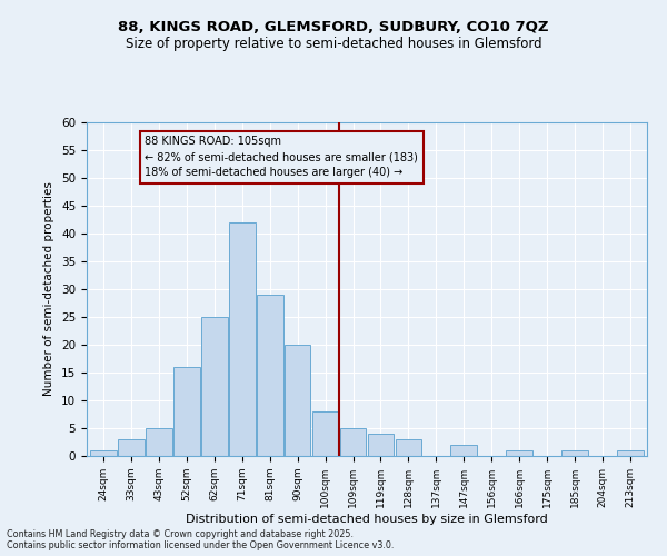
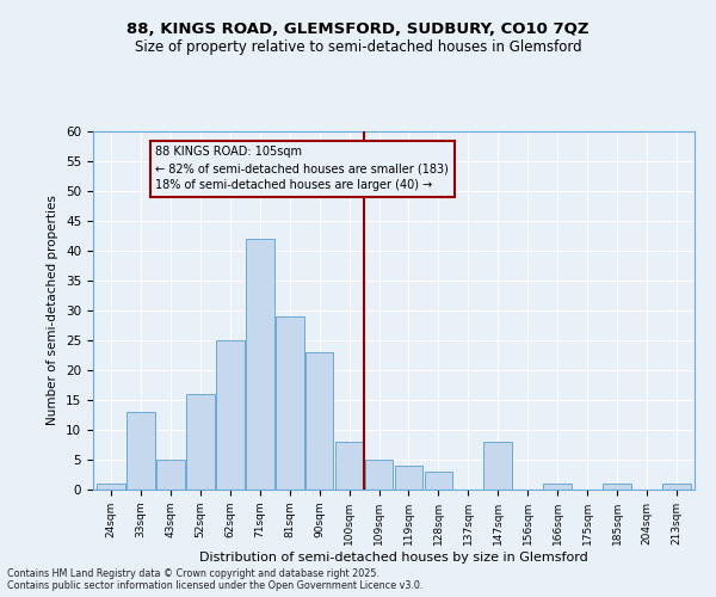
33sqm: 3 -> 13
90sqm: 20 -> 23
147sqm: 2 -> 8
